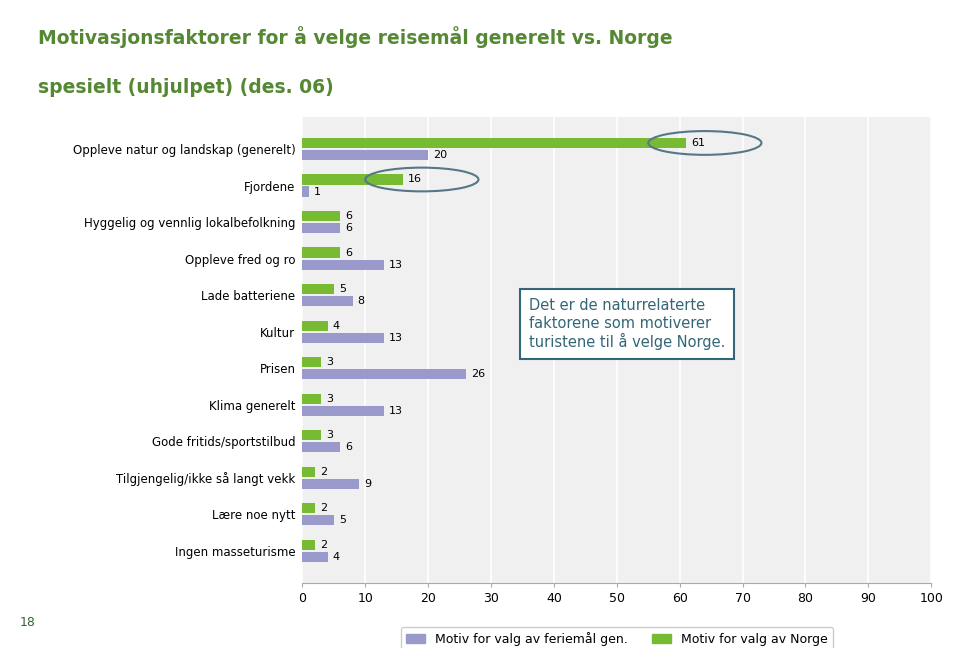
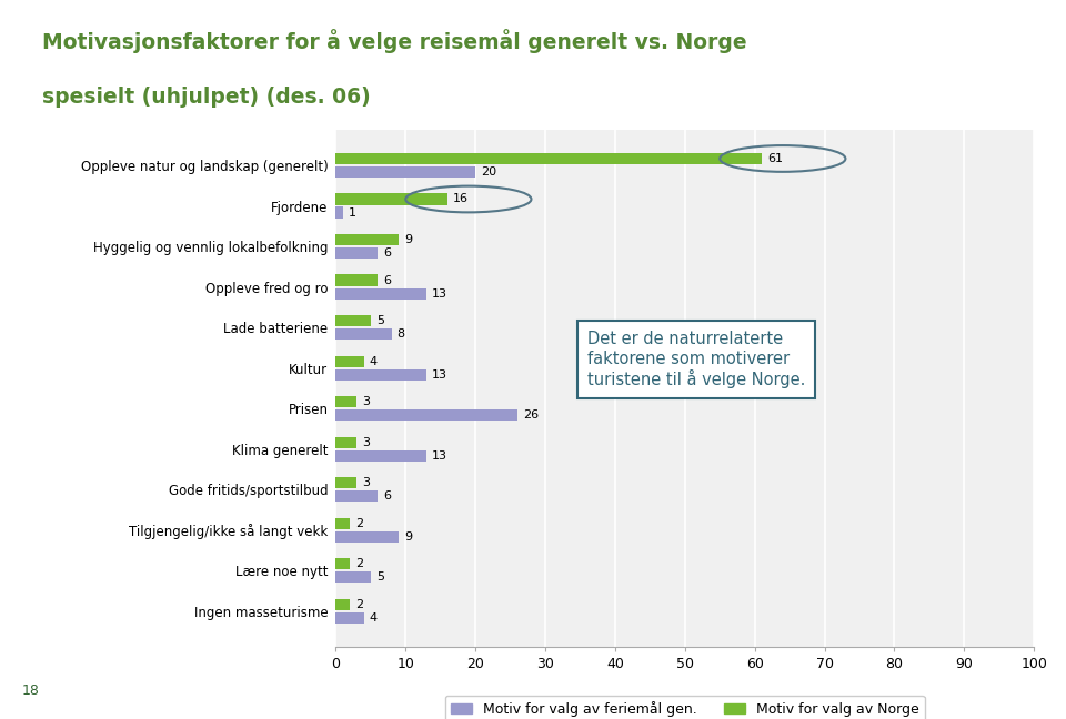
Motiv for valg av Norge/Hyggelig og vennlig lokalbefolkning: 6 -> 9
